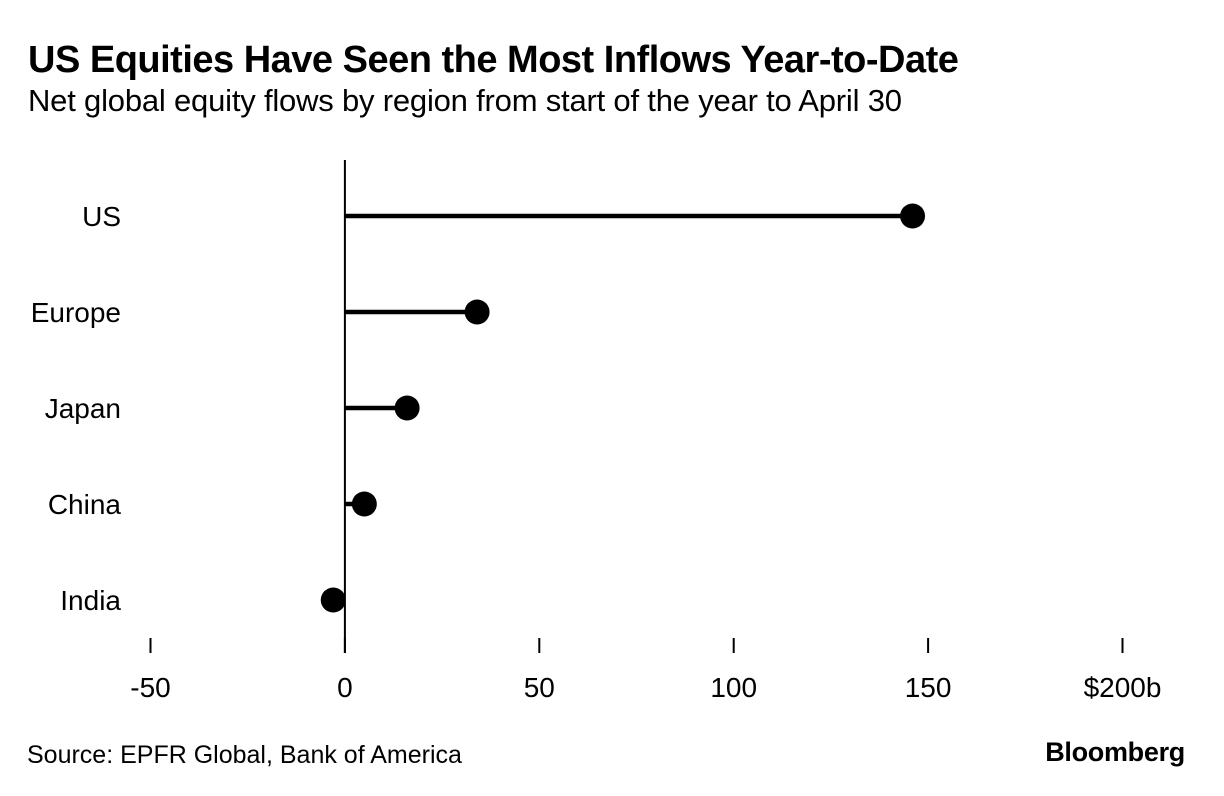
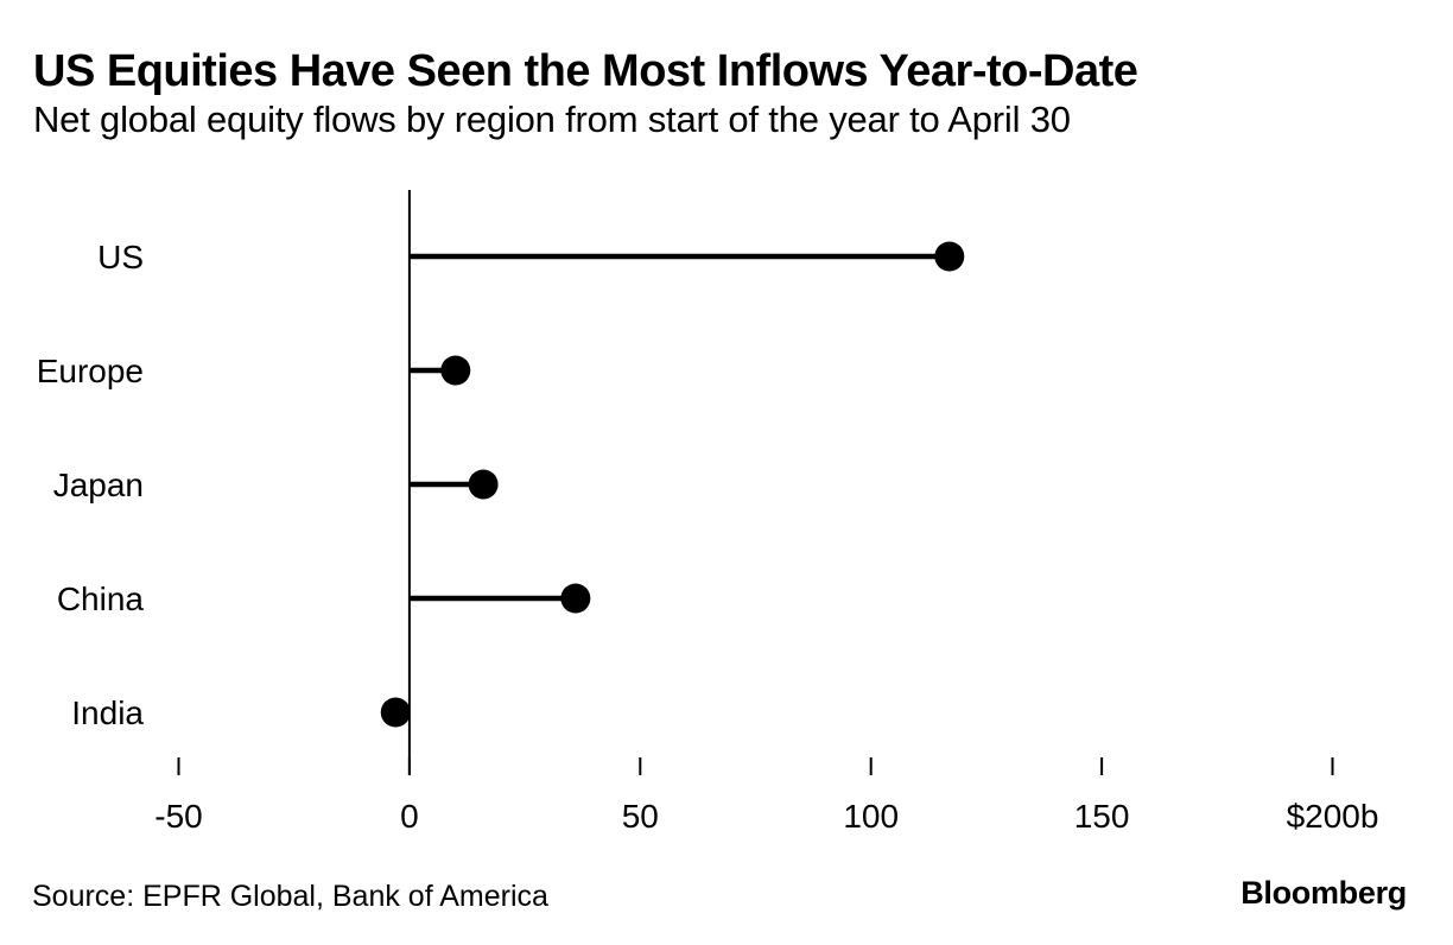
US: $146b -> $117b
Europe: $34b -> $10b
China: $5b -> $36b
